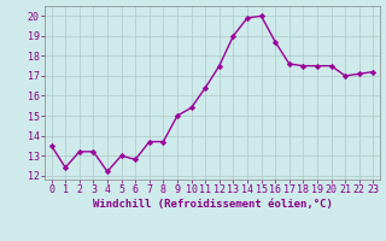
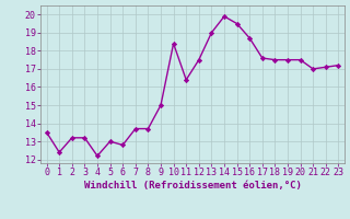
10: 15.4 -> 18.4
15: 20.0 -> 19.5
